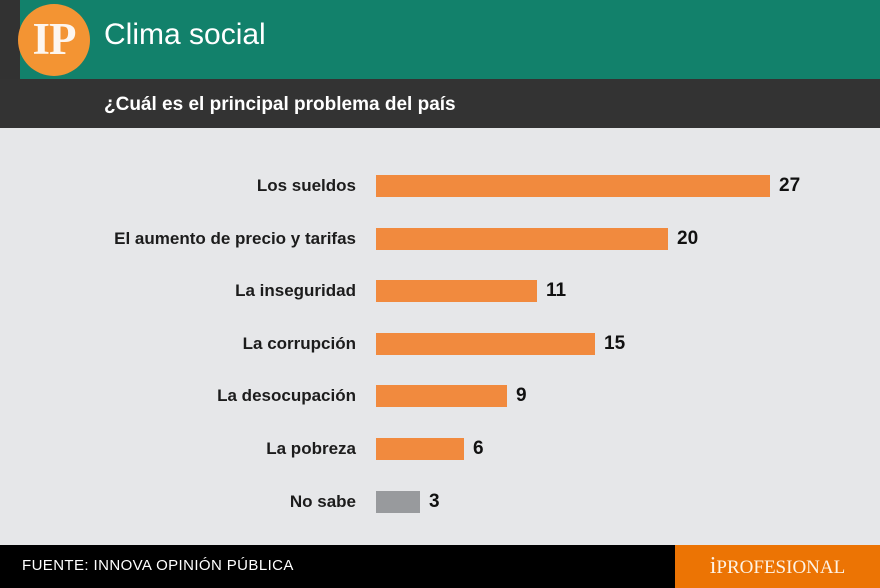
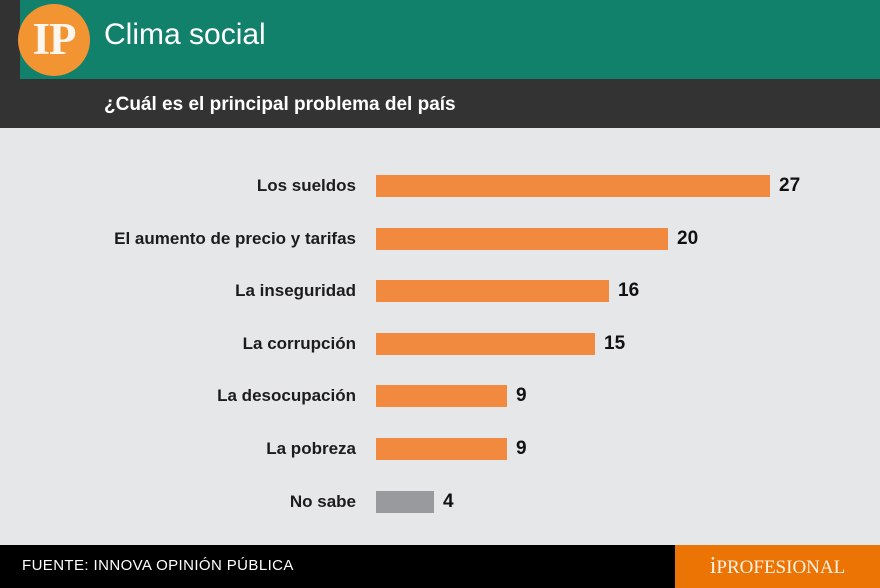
La inseguridad: 11 -> 16
La pobreza: 6 -> 9
No sabe: 3 -> 4
